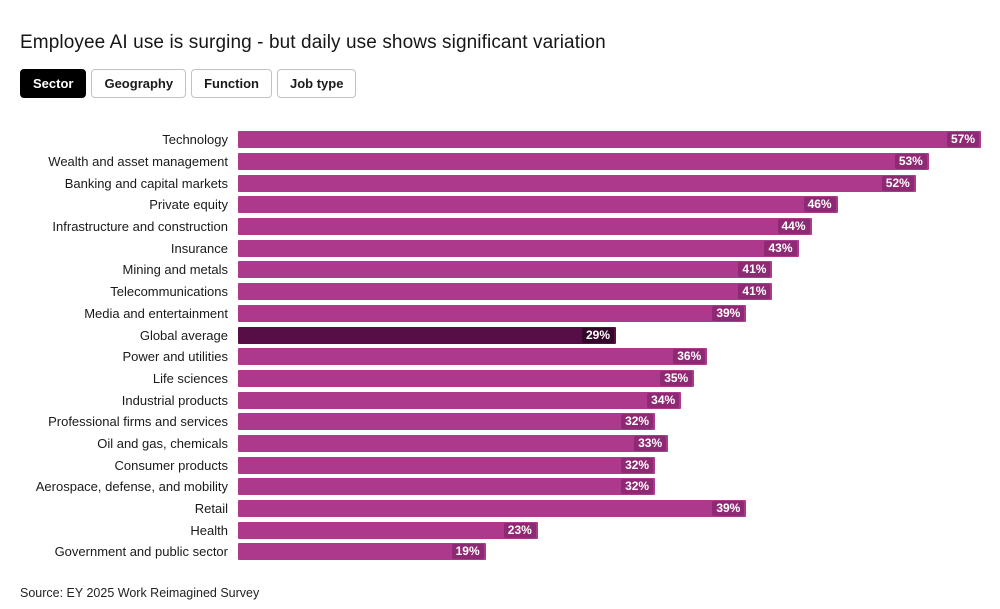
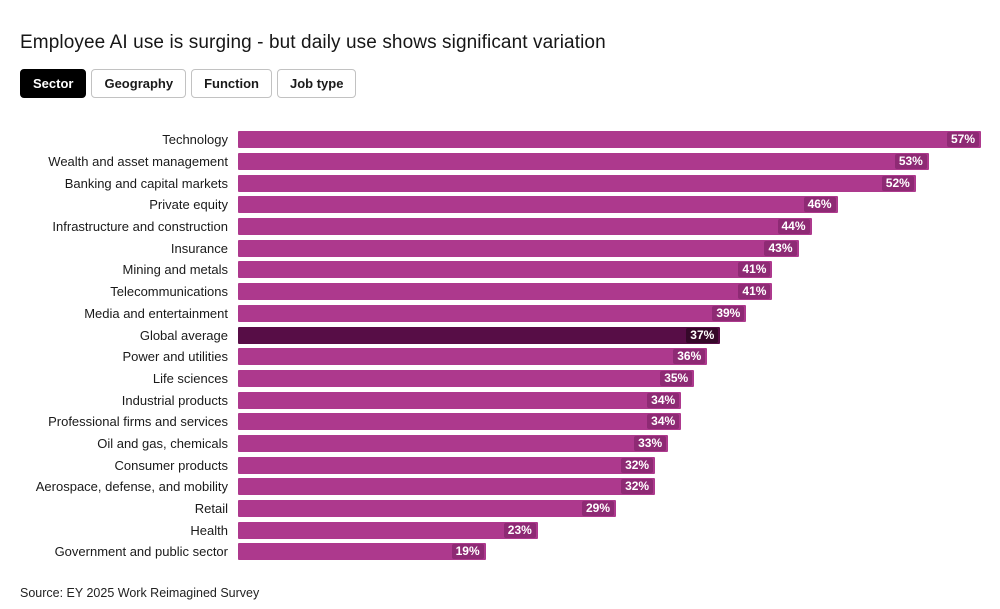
Global average: 29% -> 37%
Professional firms and services: 32% -> 34%
Retail: 39% -> 29%
